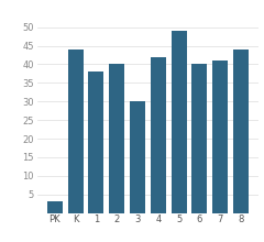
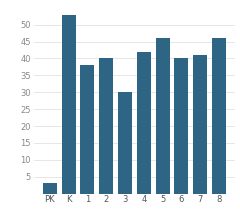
K: 44 -> 53
5: 49 -> 46
8: 44 -> 46
